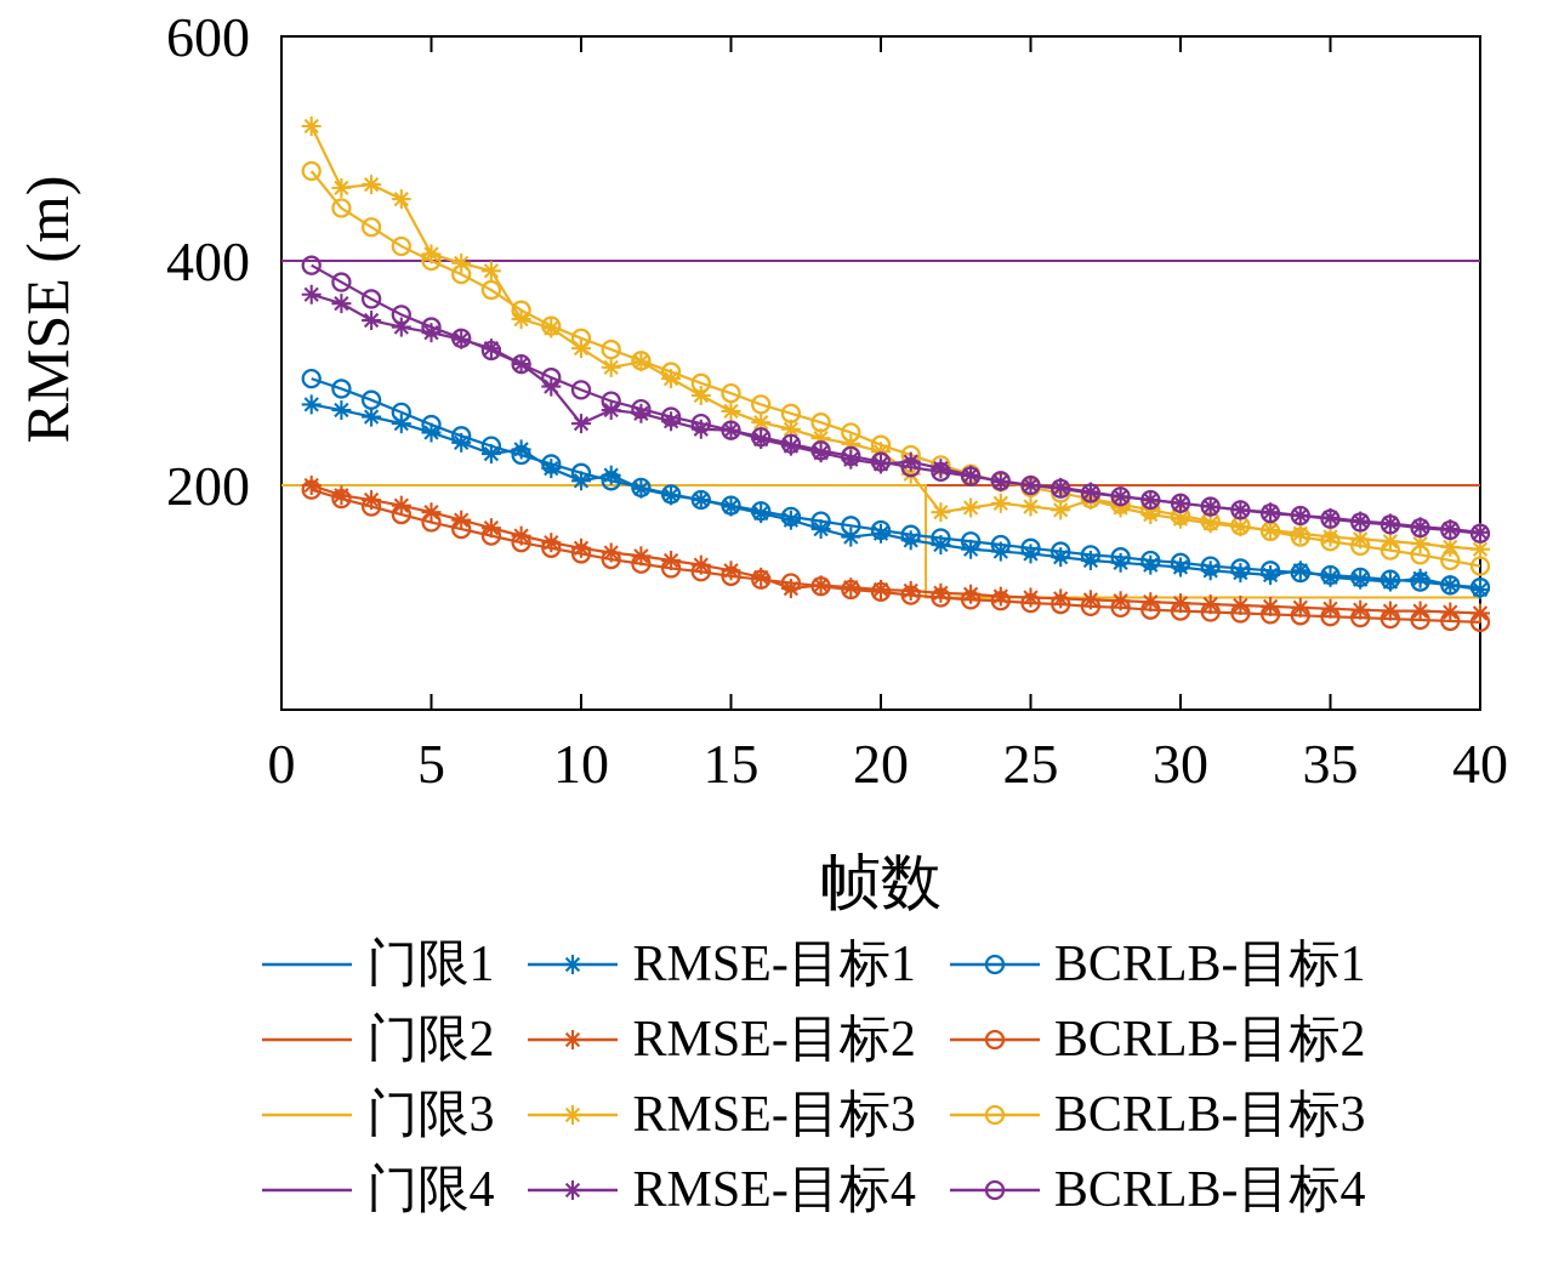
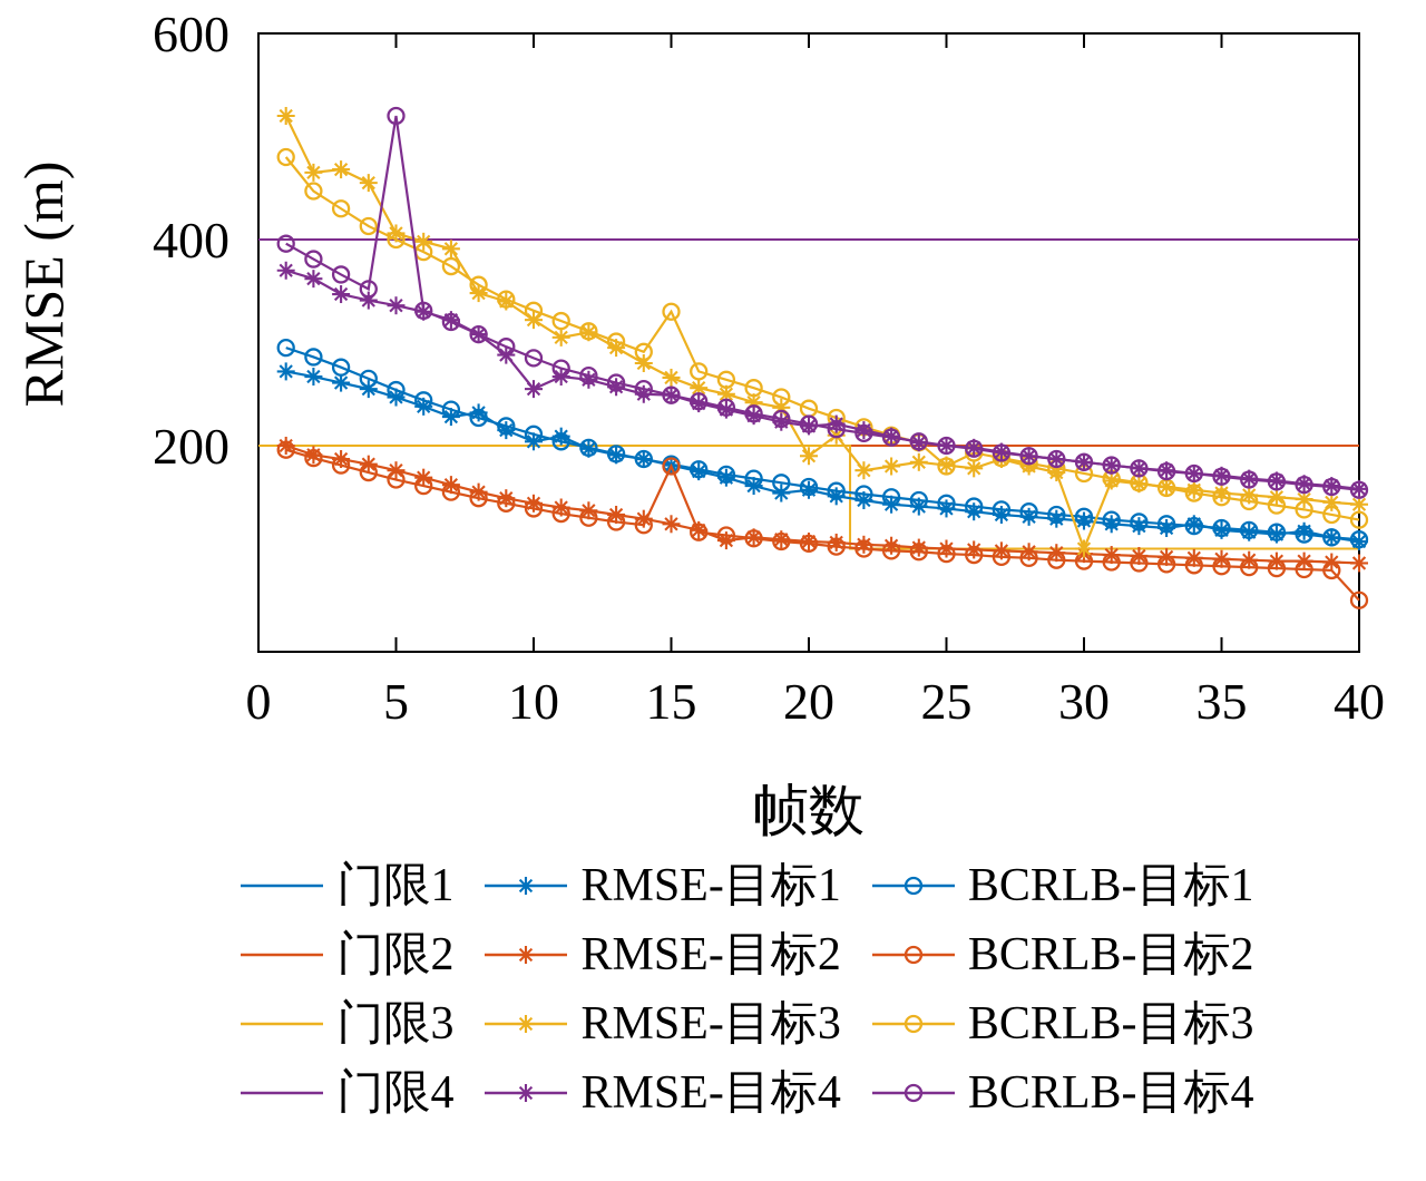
BCRLB-目标4/5: 340 -> 520
BCRLB-目标2/15: 120 -> 180
BCRLB-目标3/15: 280 -> 330
RMSE-目标3/20: 230 -> 190
BCRLB-目标3/25: 200 -> 180
RMSE-目标3/30: 170 -> 100
BCRLB-目标2/40: 80 -> 50
